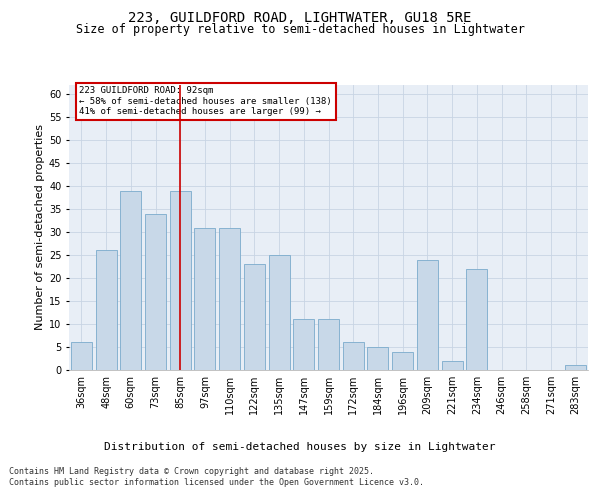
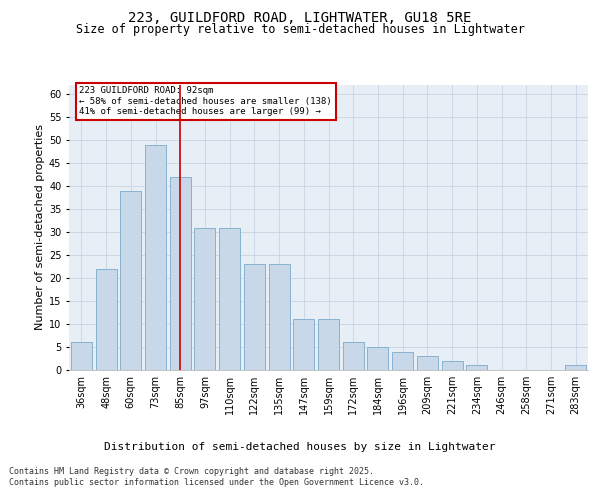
48sqm: 26 -> 22
73sqm: 34 -> 49
85sqm: 39 -> 42
135sqm: 25 -> 23
209sqm: 24 -> 3
234sqm: 22 -> 1
